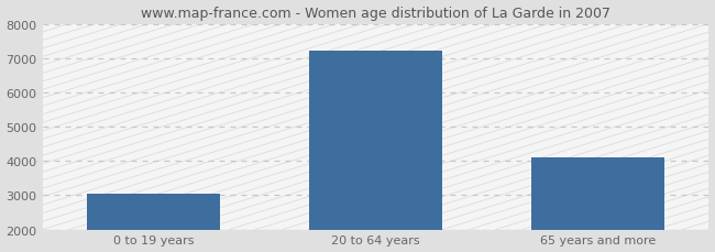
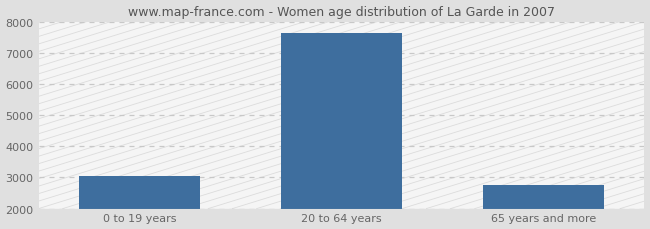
20 to 64 years: 7200 -> 7620
65 years and more: 4100 -> 2750
